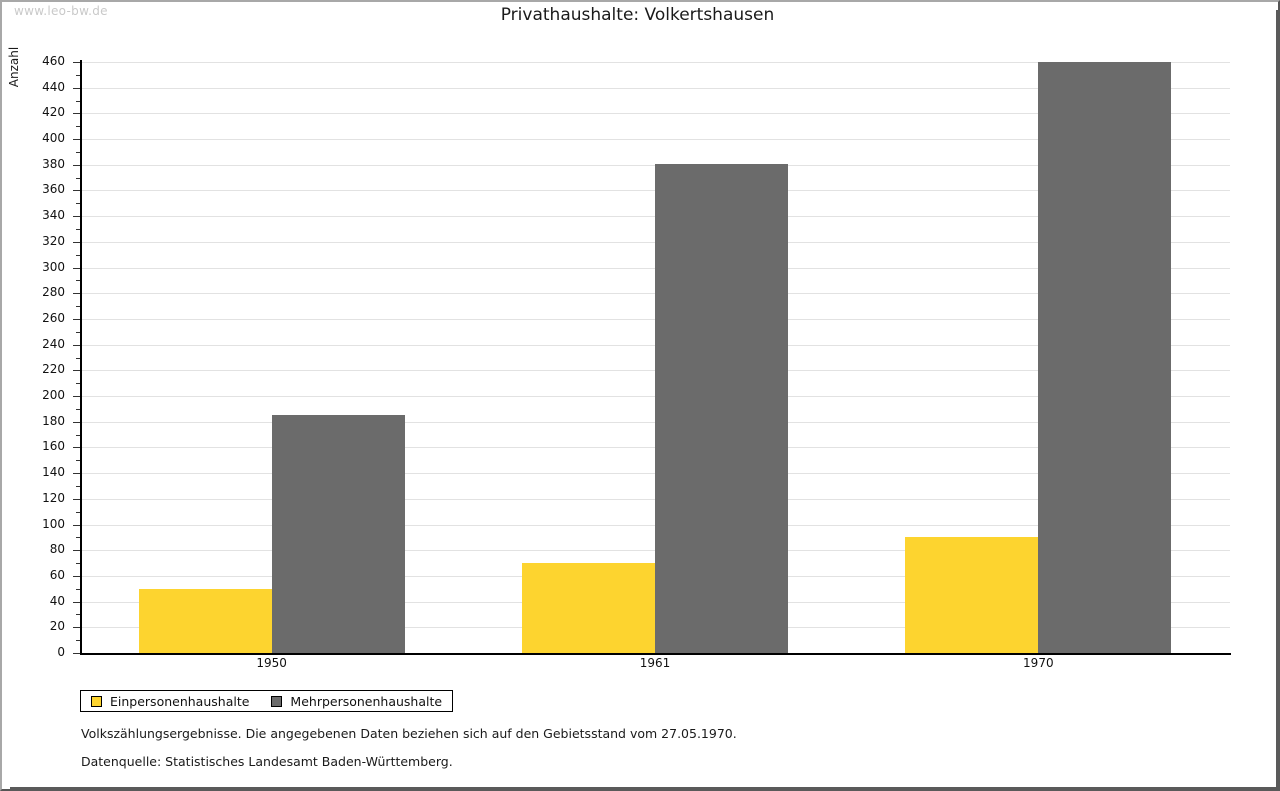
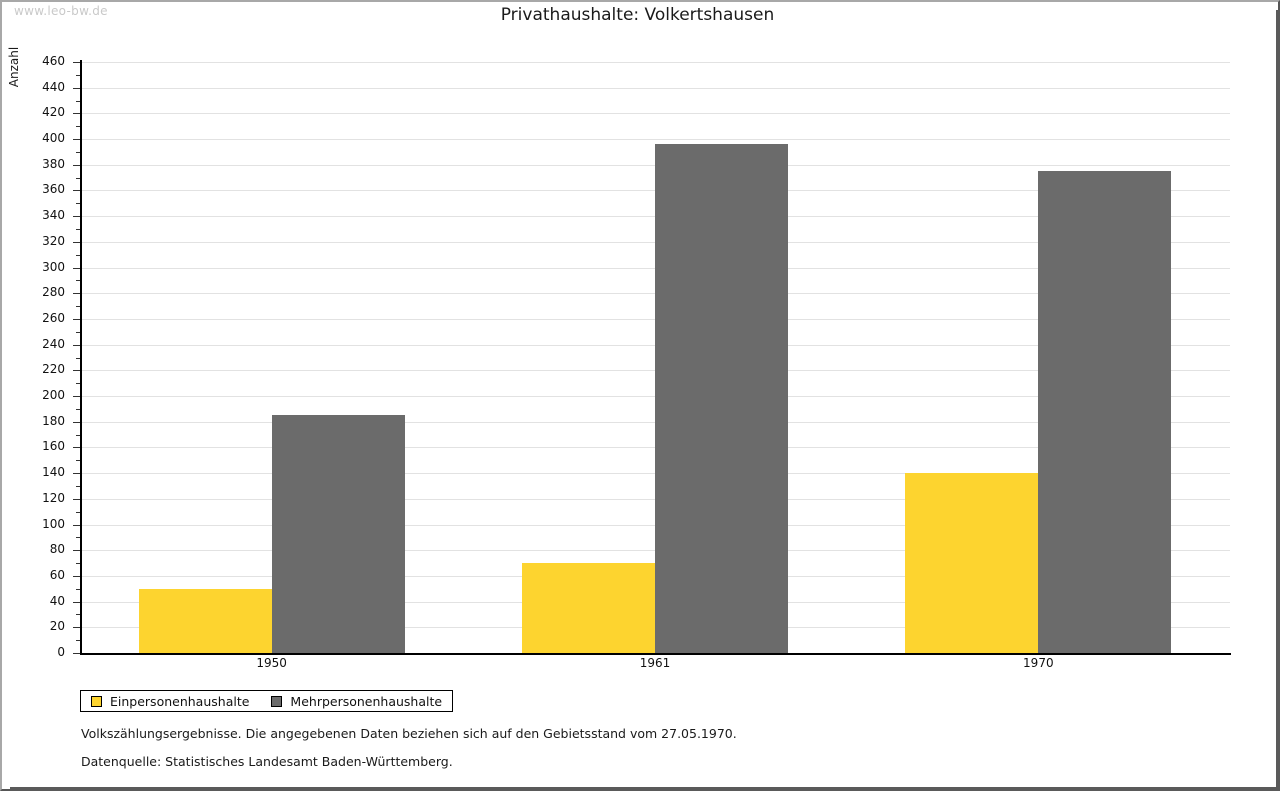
Mehrpersonenhaushalte/1961: 381 -> 396
Einpersonenhaushalte/1970: 90 -> 140
Mehrpersonenhaushalte/1970: 460 -> 375
